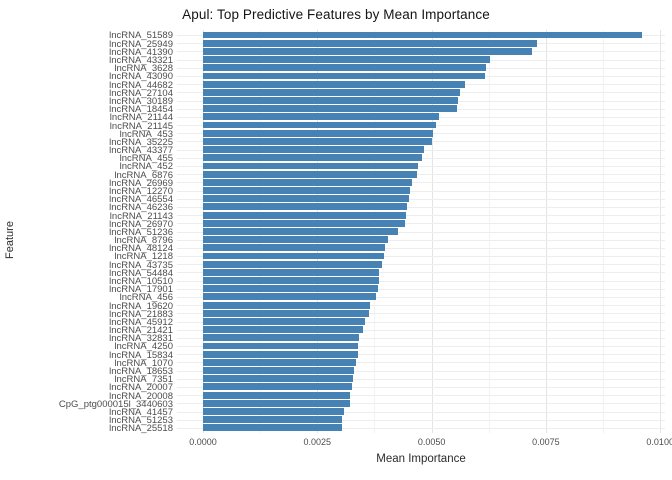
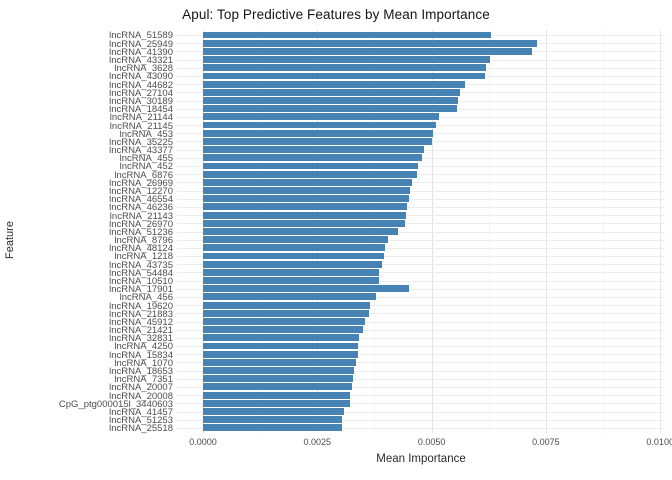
lncRNA_51589: 0.0096 -> 0.0063
lncRNA_17901: 0.0038 -> 0.0045
